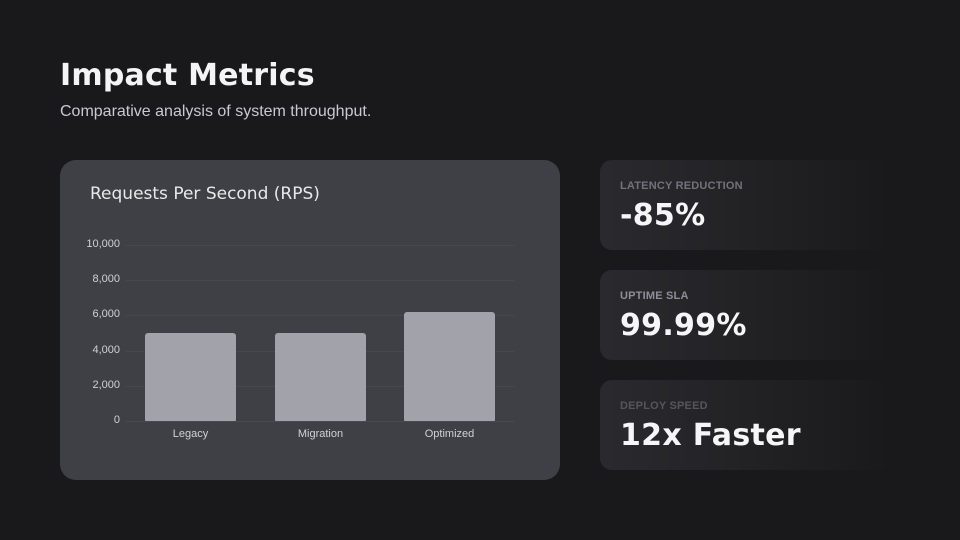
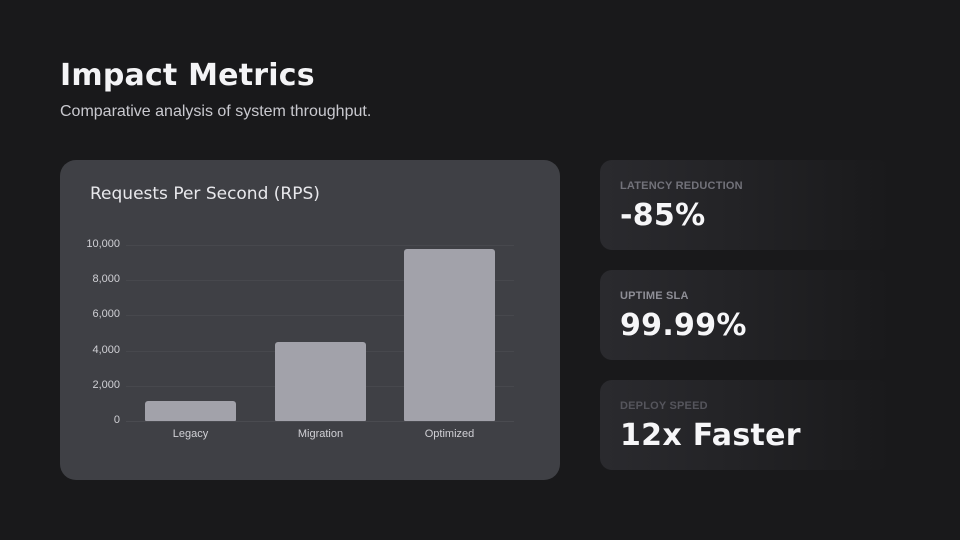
Legacy: 5000 -> 1200
Migration: 5000 -> 4500
Optimized: 6200 -> 9800
